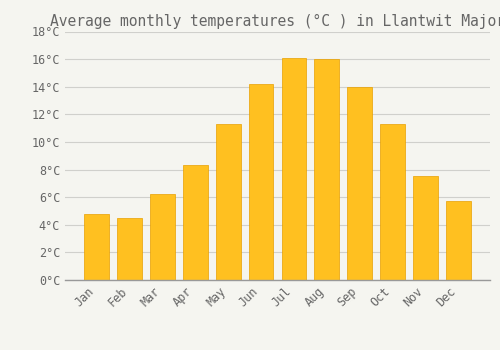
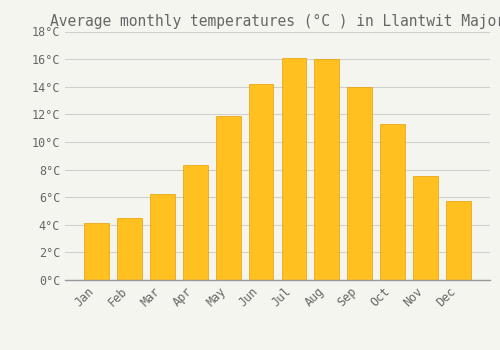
Jan: 4.8°C -> 4.1°C
May: 11.3°C -> 11.9°C
